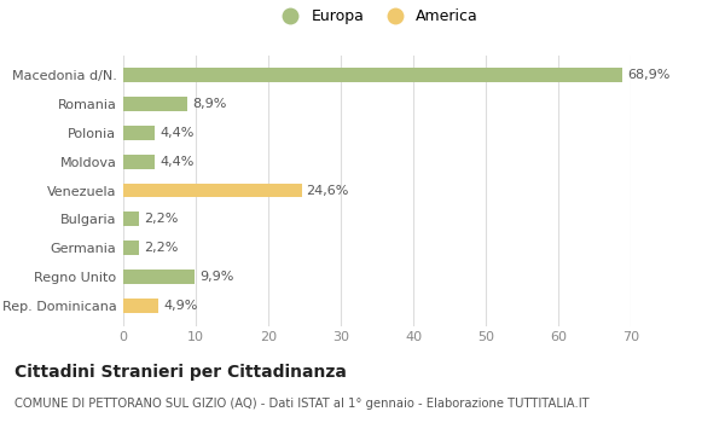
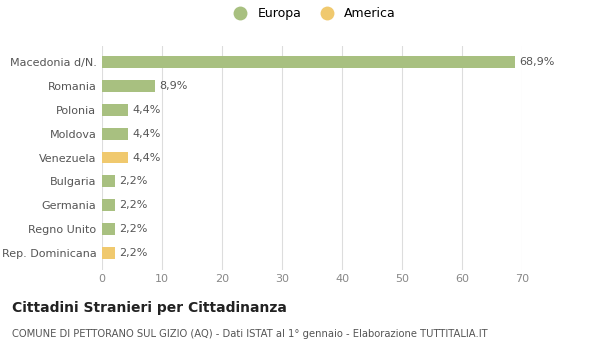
Venezuela: 24,6% -> 4,4%
Regno Unito: 9,9% -> 2,2%
Rep. Dominicana: 4,9% -> 2,2%
